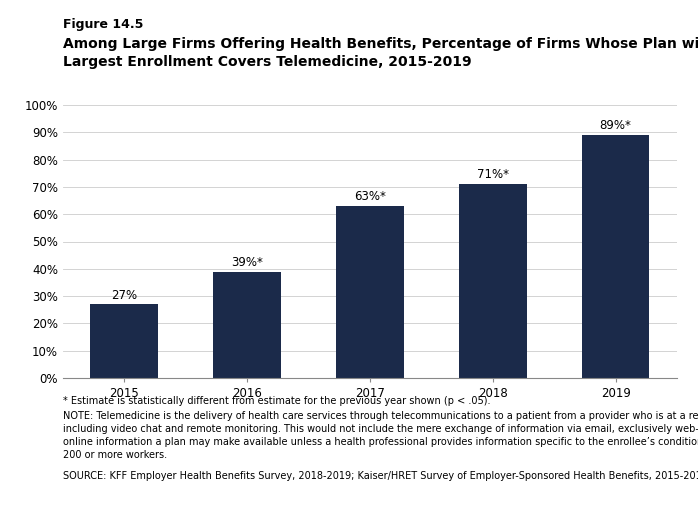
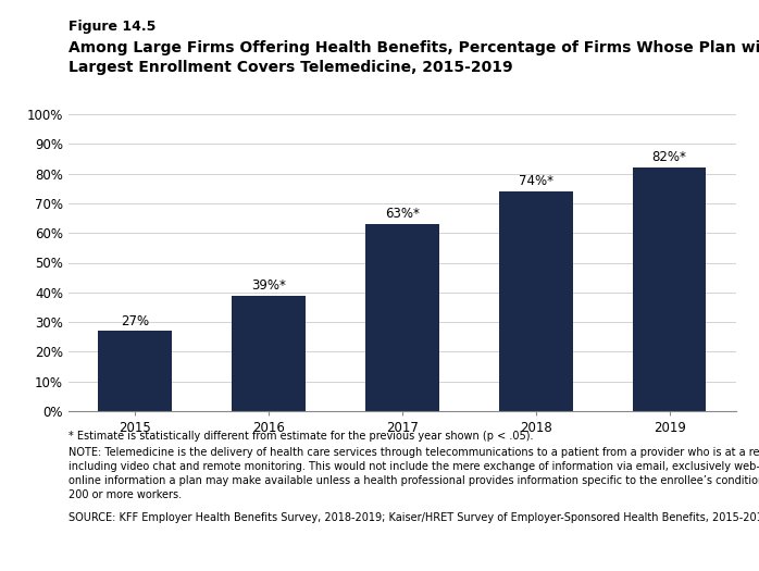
2018: 71%* -> 74%*
2019: 89%* -> 82%*
